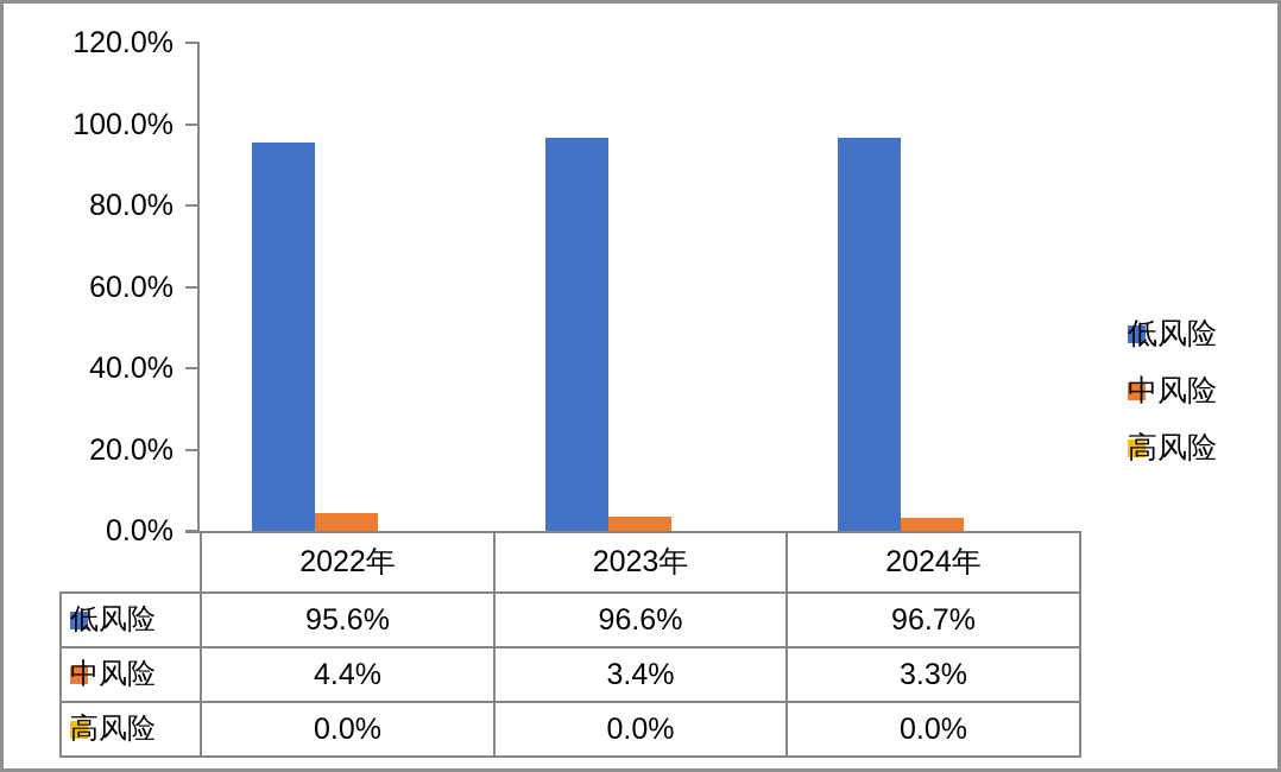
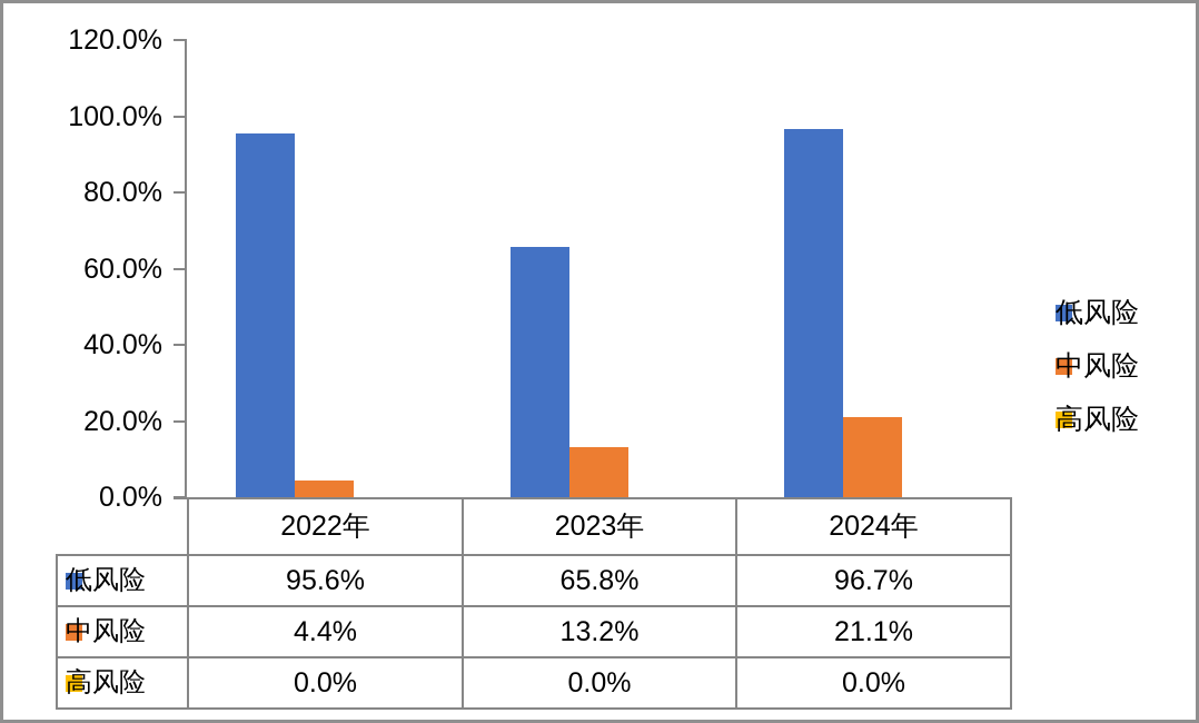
低风险/2023年: 96.6% -> 65.8%
中风险/2023年: 3.4% -> 13.2%
中风险/2024年: 3.3% -> 21.1%
